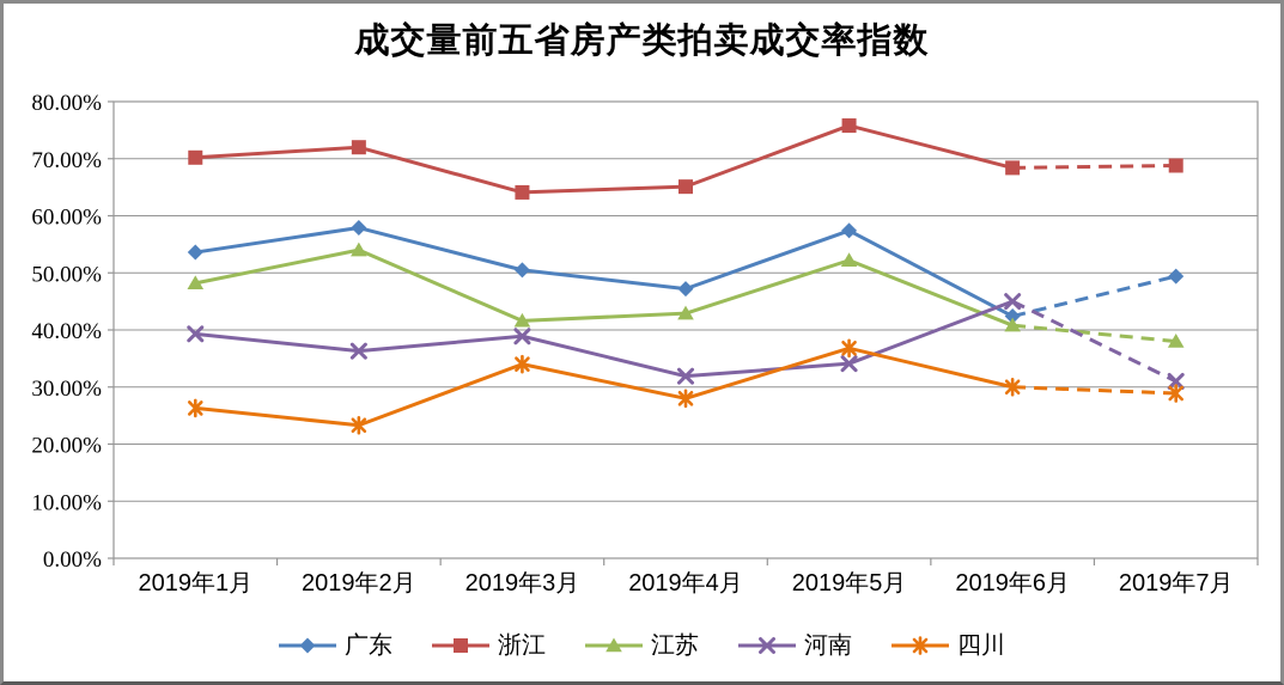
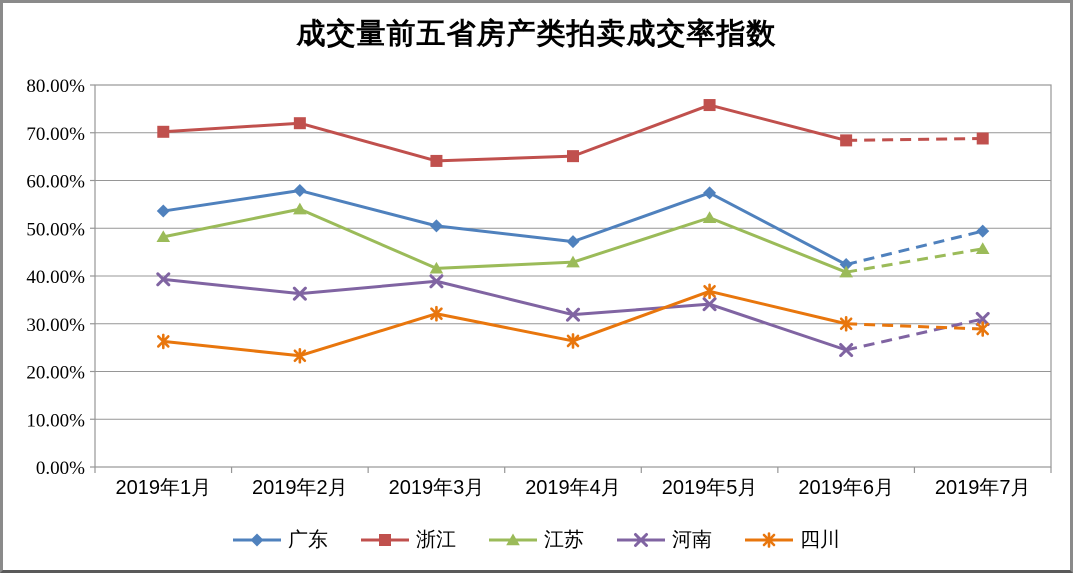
四川/2019年3月: 34% -> 32%
四川/2019年4月: 28% -> 26%
河南/2019年6月: 45% -> 24%
江苏/2019年7月: 38% -> 46%
